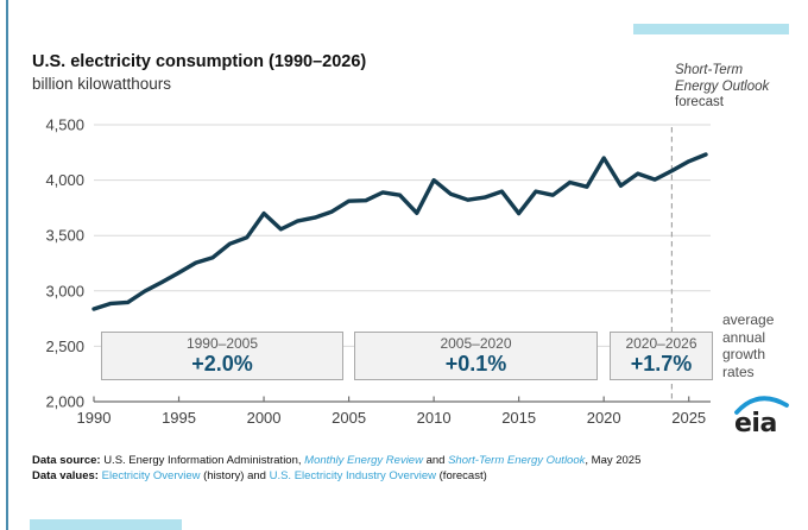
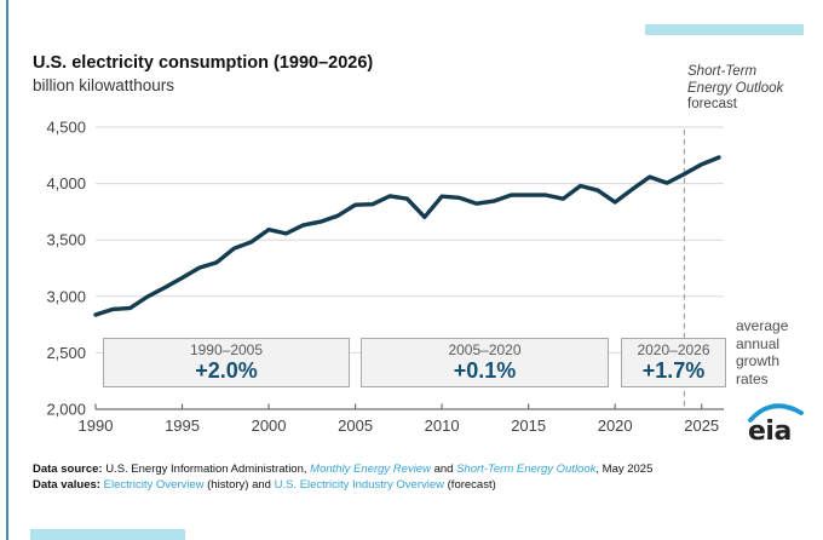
2000: 3700 -> 3600
2010: 4000 -> 3900
2015: 3700 -> 3900
2020: 4200 -> 3800
